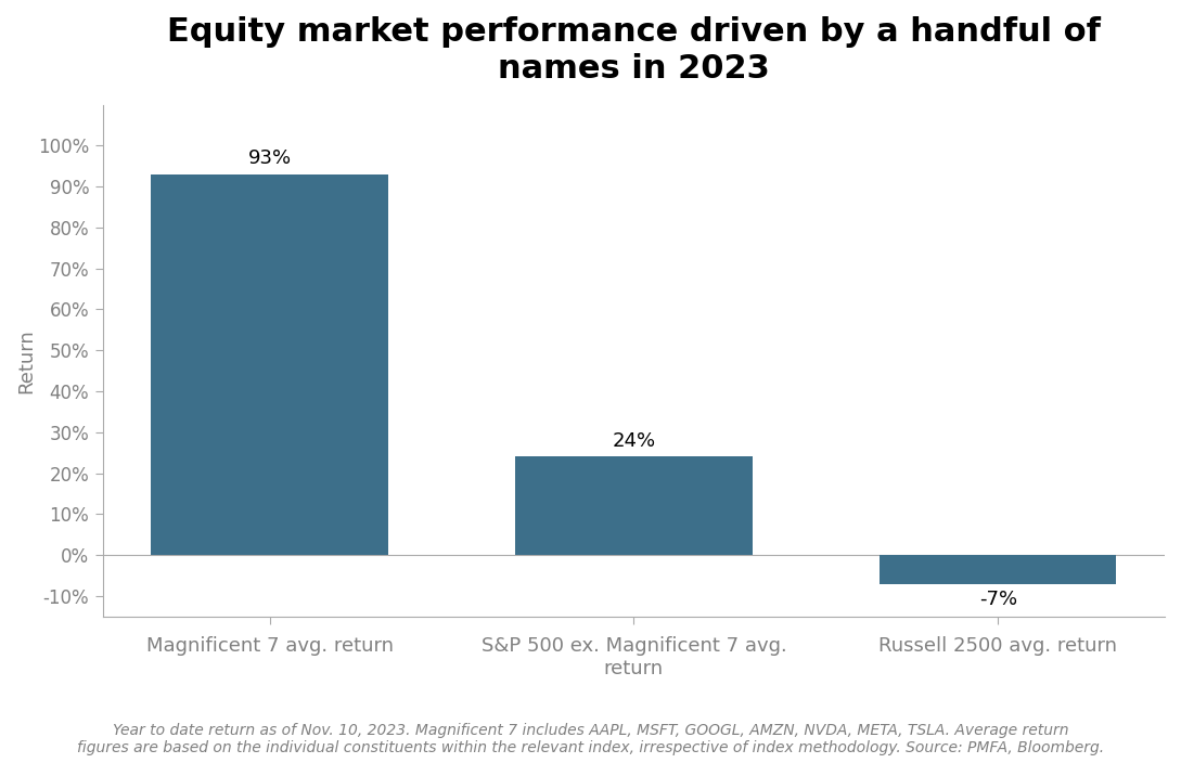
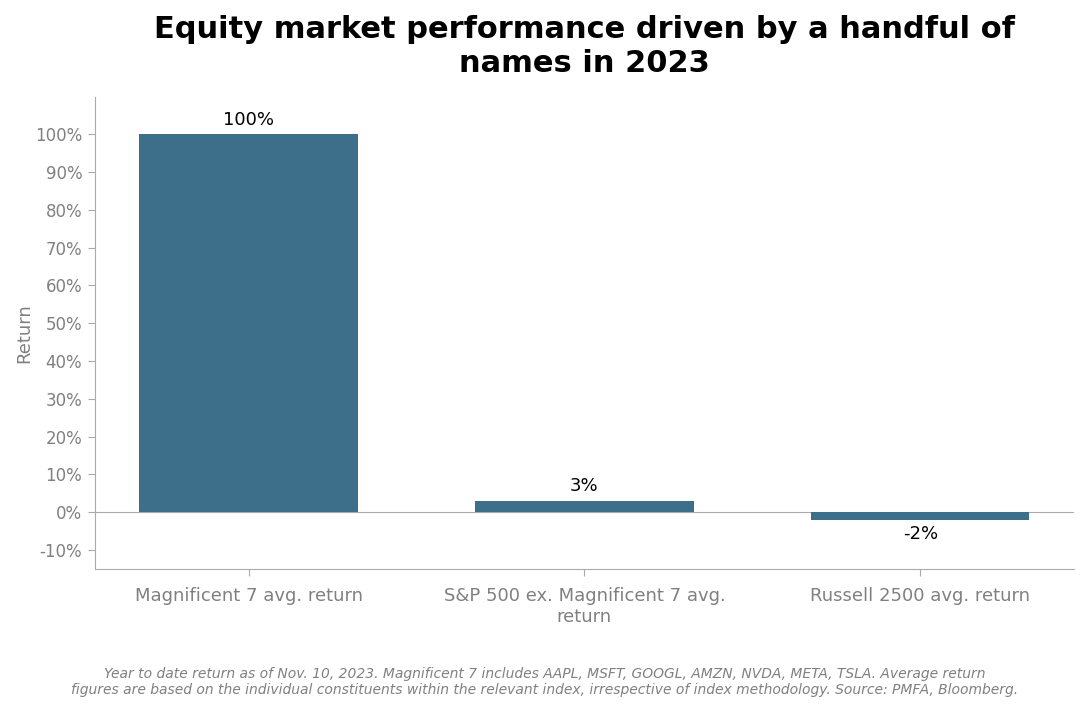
Magnificent 7 avg. return: 93% -> 100%
S&P 500 ex. Magnificent 7 avg. return: 24% -> 3%
Russell 2500 avg. return: -7% -> -2%
